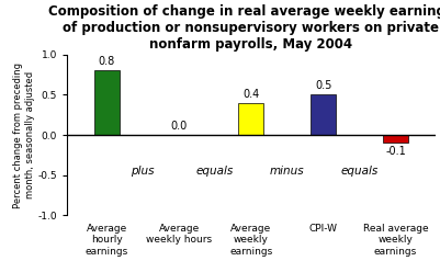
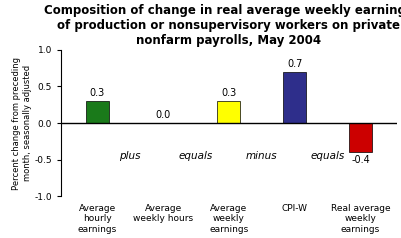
Average hourly earnings: 0.8 -> 0.3
Average weekly earnings: 0.4 -> 0.3
CPI-W: 0.5 -> 0.7
Real average weekly earnings: -0.1 -> -0.4
